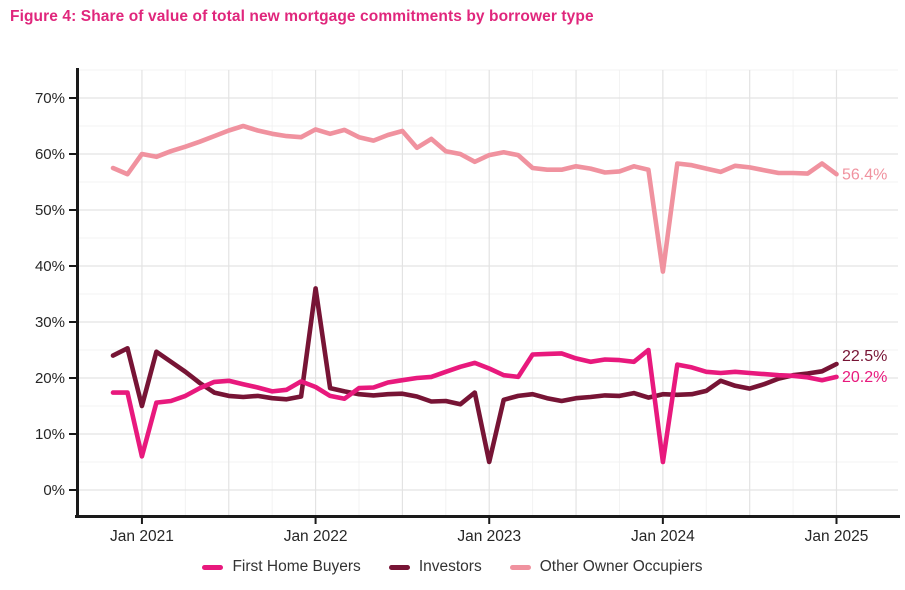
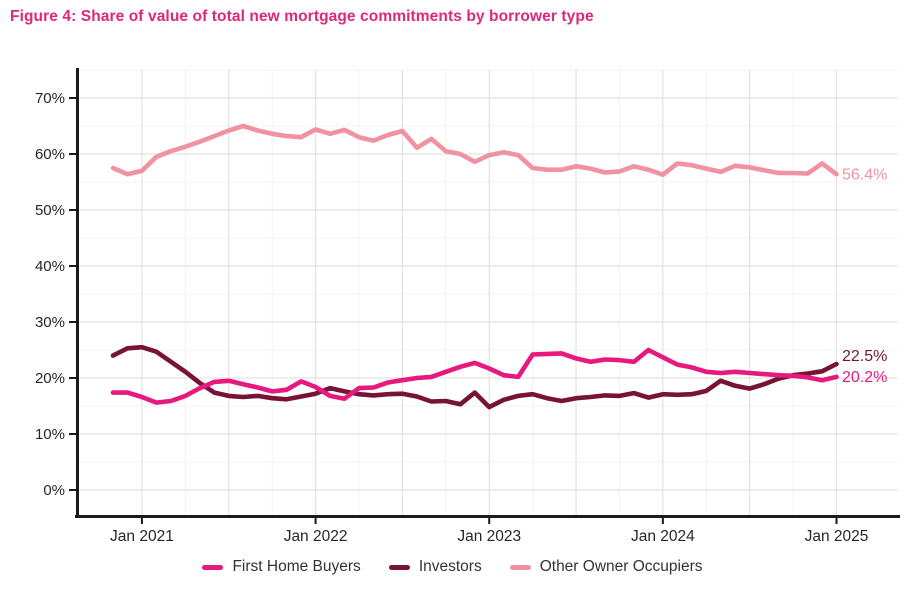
First Home Buyers/Jan 2021: 6% -> 17%
Investors/Jan 2021: 15% -> 26%
Other Owner Occupiers/Jan 2021: 60% -> 57%
Investors/Jan 2022: 36% -> 17%
Investors/Jan 2023: 5% -> 15%
First Home Buyers/Jan 2024: 5% -> 24%
Other Owner Occupiers/Jan 2024: 39% -> 56%
